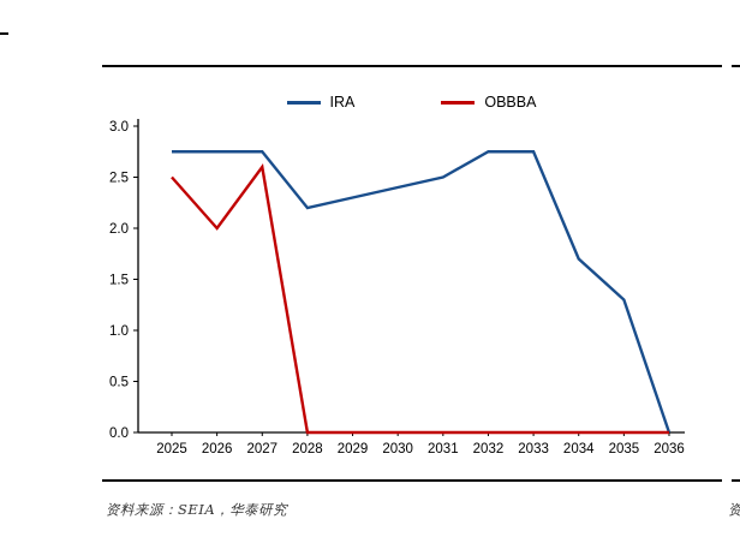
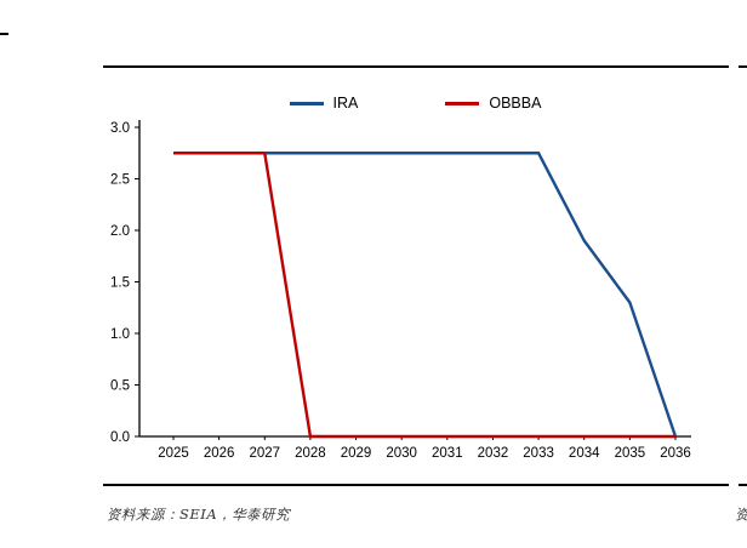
OBBBA/2025: 2.5 -> 2.8
OBBBA/2026: 2.0 -> 2.8
OBBBA/2027: 2.6 -> 2.8
IRA/2028: 2.2 -> 2.8
IRA/2029: 2.3 -> 2.8
IRA/2030: 2.4 -> 2.8
IRA/2031: 2.5 -> 2.8
IRA/2034: 1.7 -> 1.9
